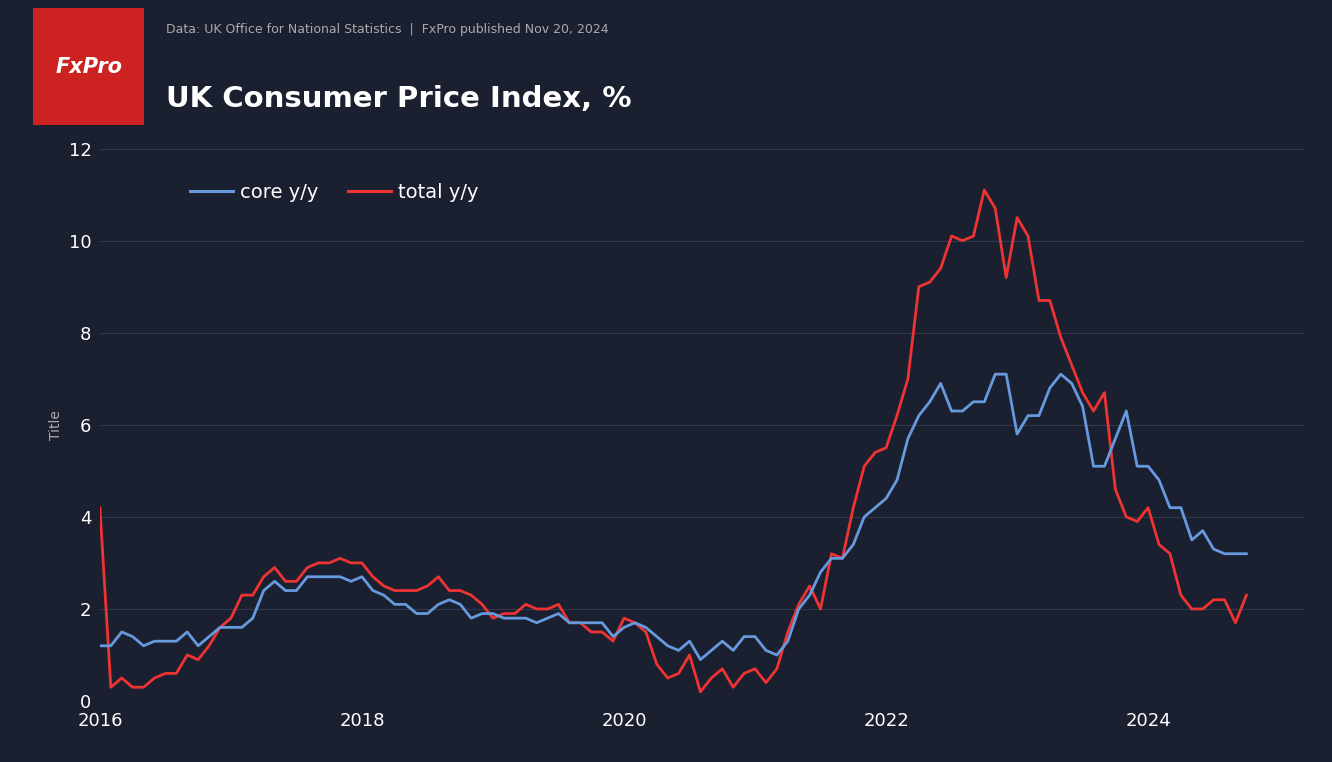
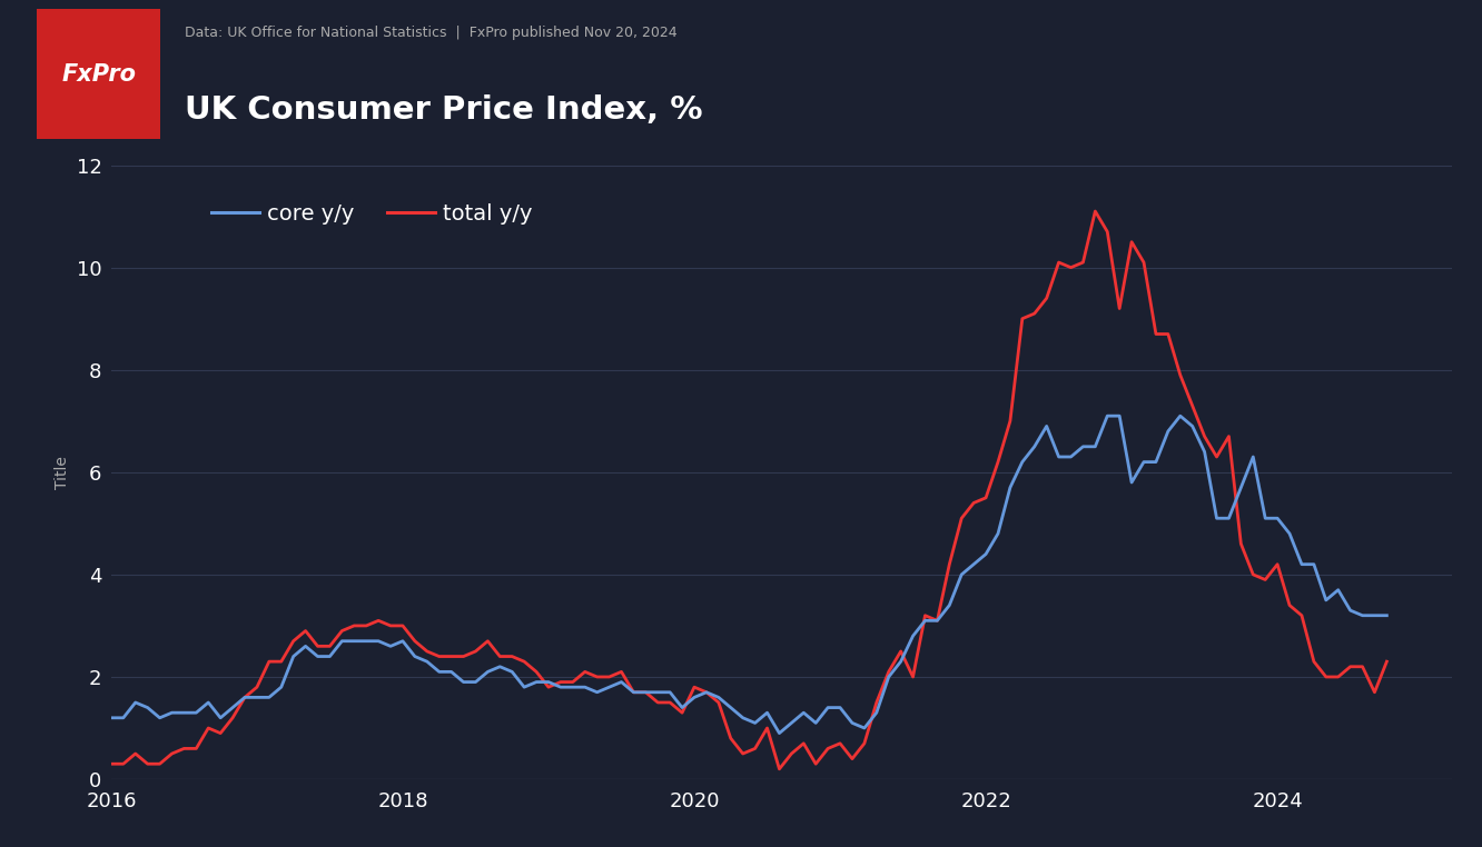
total y/y/2016: 4.2 -> 0.3
